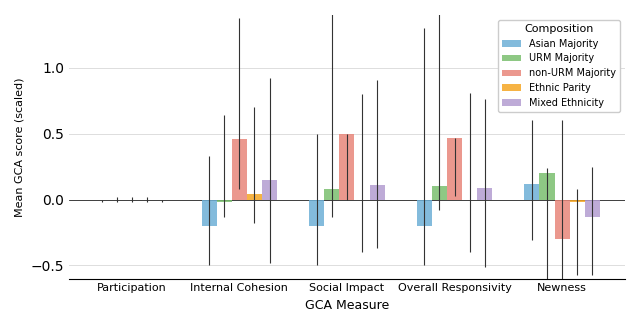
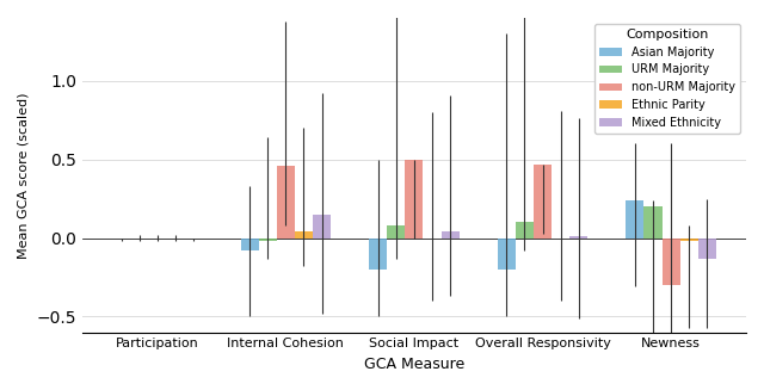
Asian Majority/Internal Cohesion: -0.20 -> -0.08
Mixed Ethnicity/Social Impact: 0.11 -> 0.04
Mixed Ethnicity/Overall Responsivity: 0.09 -> 0.01
Asian Majority/Newness: 0.12 -> 0.24
